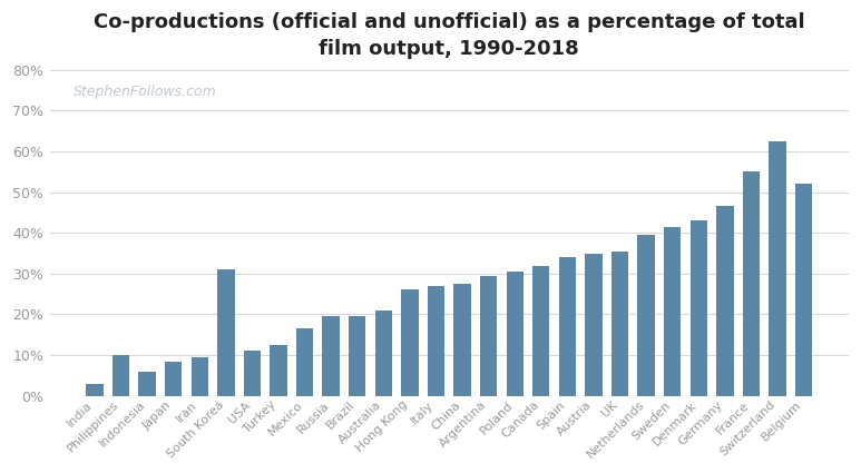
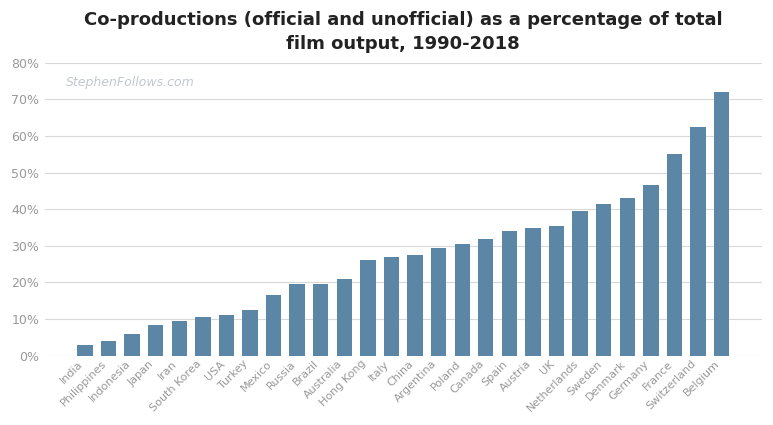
Philippines: 10.0% -> 4.0%
South Korea: 31.0% -> 10.5%
Belgium: 52.0% -> 72.0%
